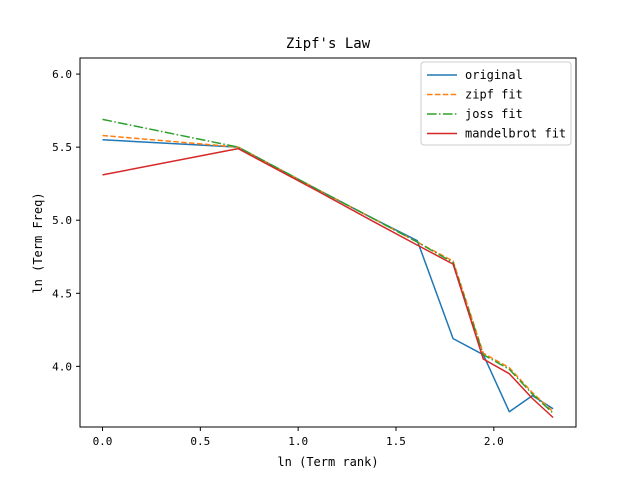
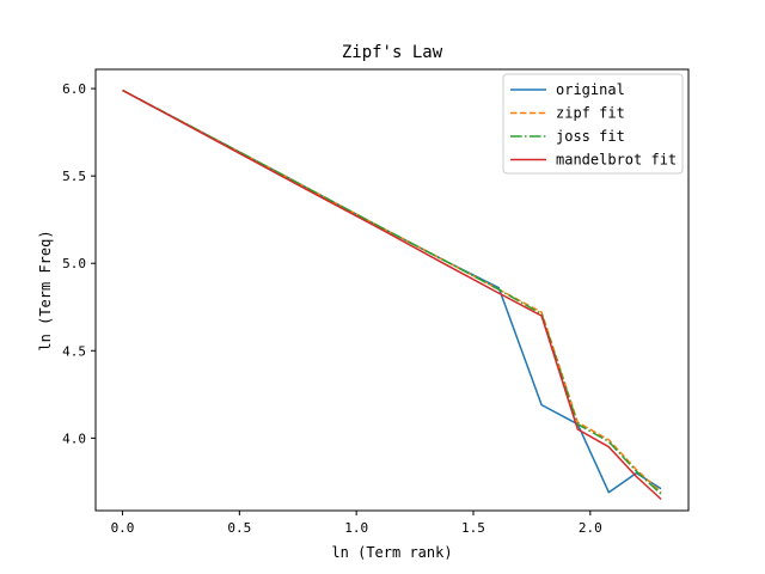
original/0.0: 5.55 -> 5.99
zipf fit/0.0: 5.58 -> 5.99
joss fit/0.0: 5.69 -> 5.99
mandelbrot fit/0.0: 5.31 -> 5.99
